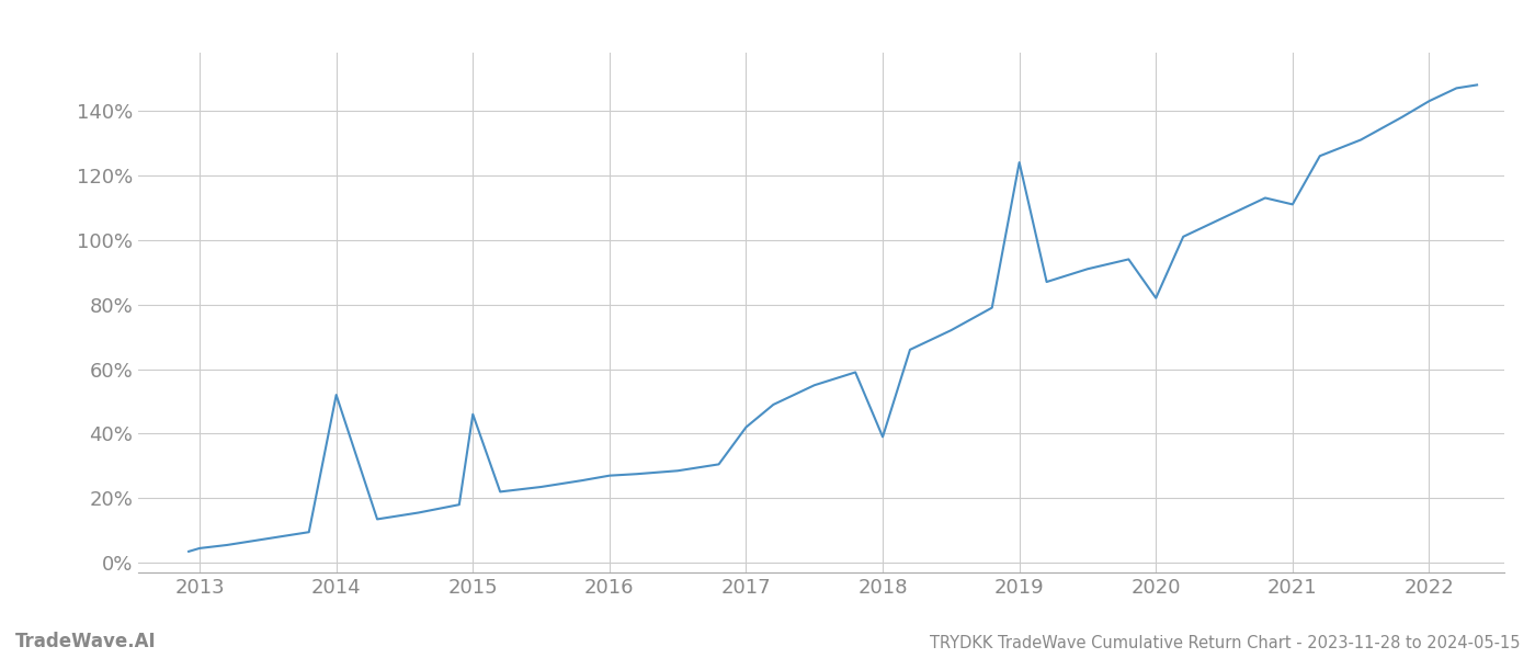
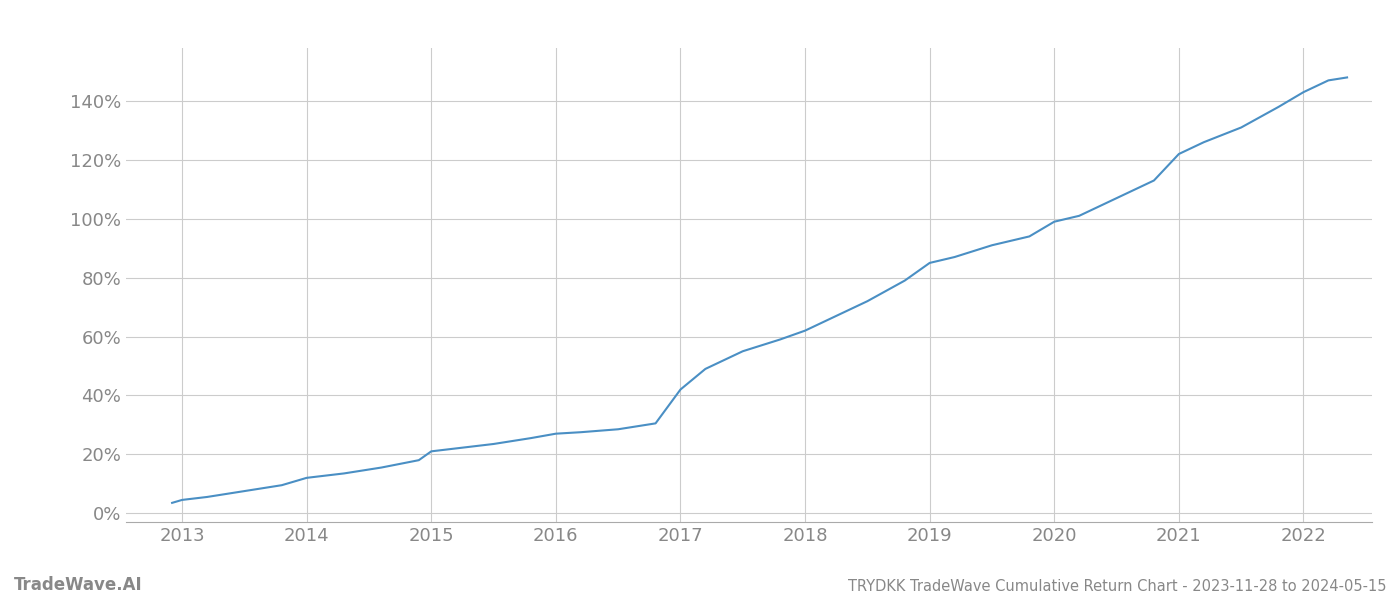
2014: 52.0% -> 12.0%
2015: 46.0% -> 21.0%
2018: 39.0% -> 62.0%
2019: 124.0% -> 85.0%
2020: 82.0% -> 99.0%
2021: 111.0% -> 122.0%
